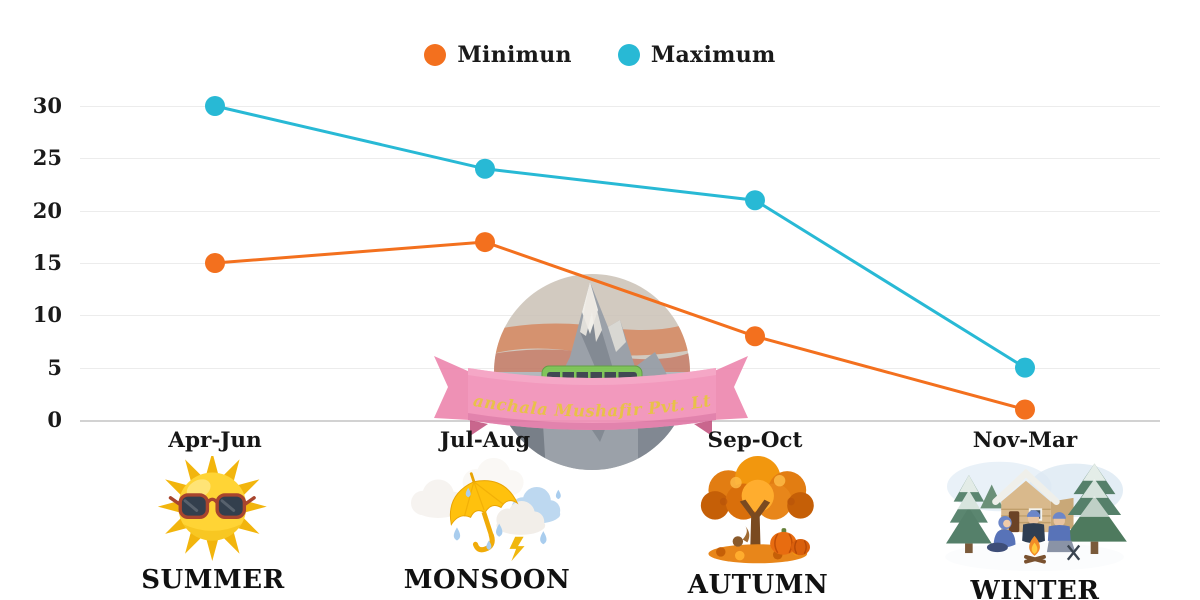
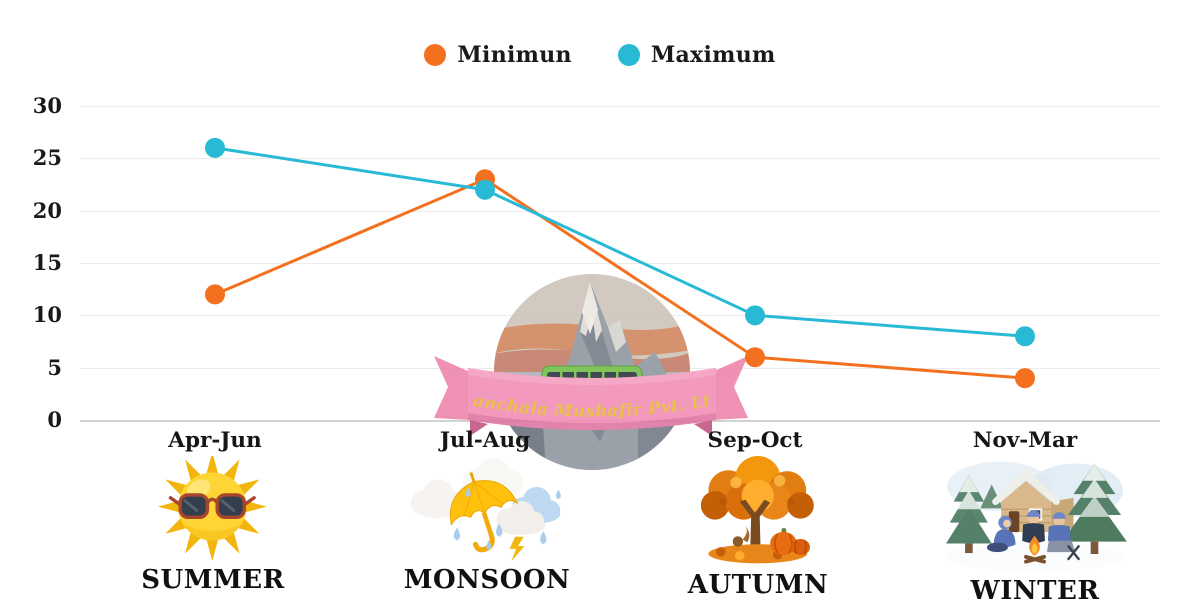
Minimun/Apr-Jun: 15 -> 12
Maximum/Apr-Jun: 30 -> 26
Minimun/Jul-Aug: 17 -> 23
Maximum/Jul-Aug: 24 -> 22
Minimun/Sep-Oct: 8 -> 6
Maximum/Sep-Oct: 21 -> 10
Minimun/Nov-Mar: 1 -> 4
Maximum/Nov-Mar: 5 -> 8
